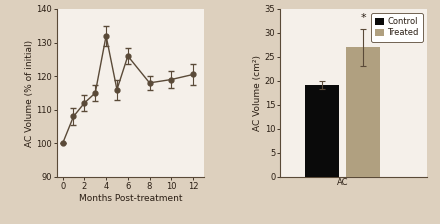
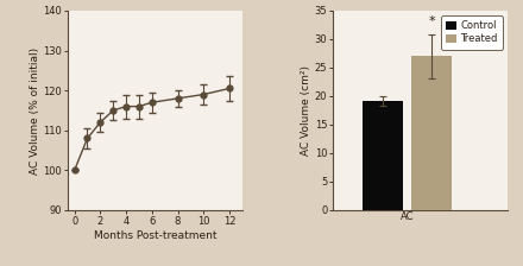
4: 132.0 -> 116.0
6: 126.0 -> 117.0
